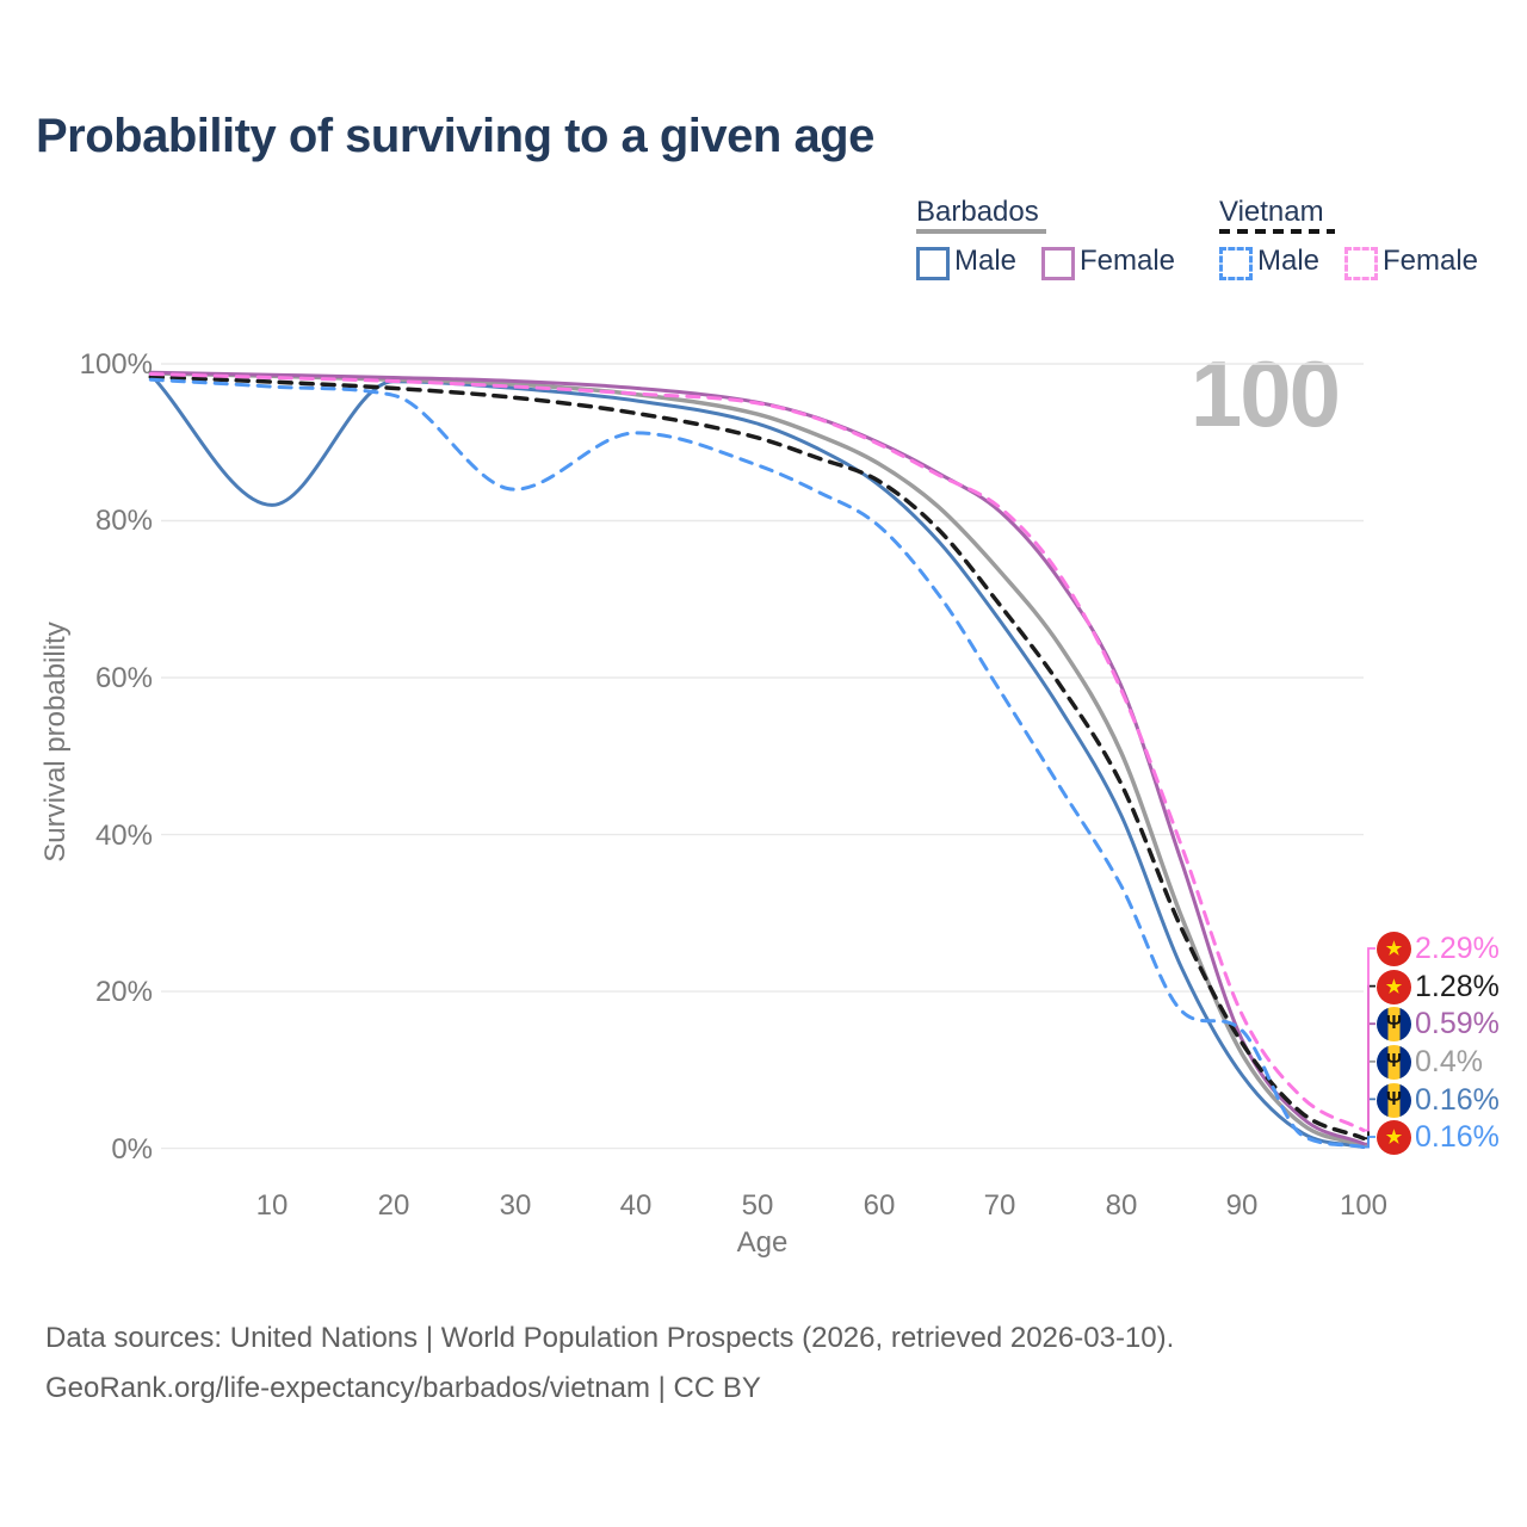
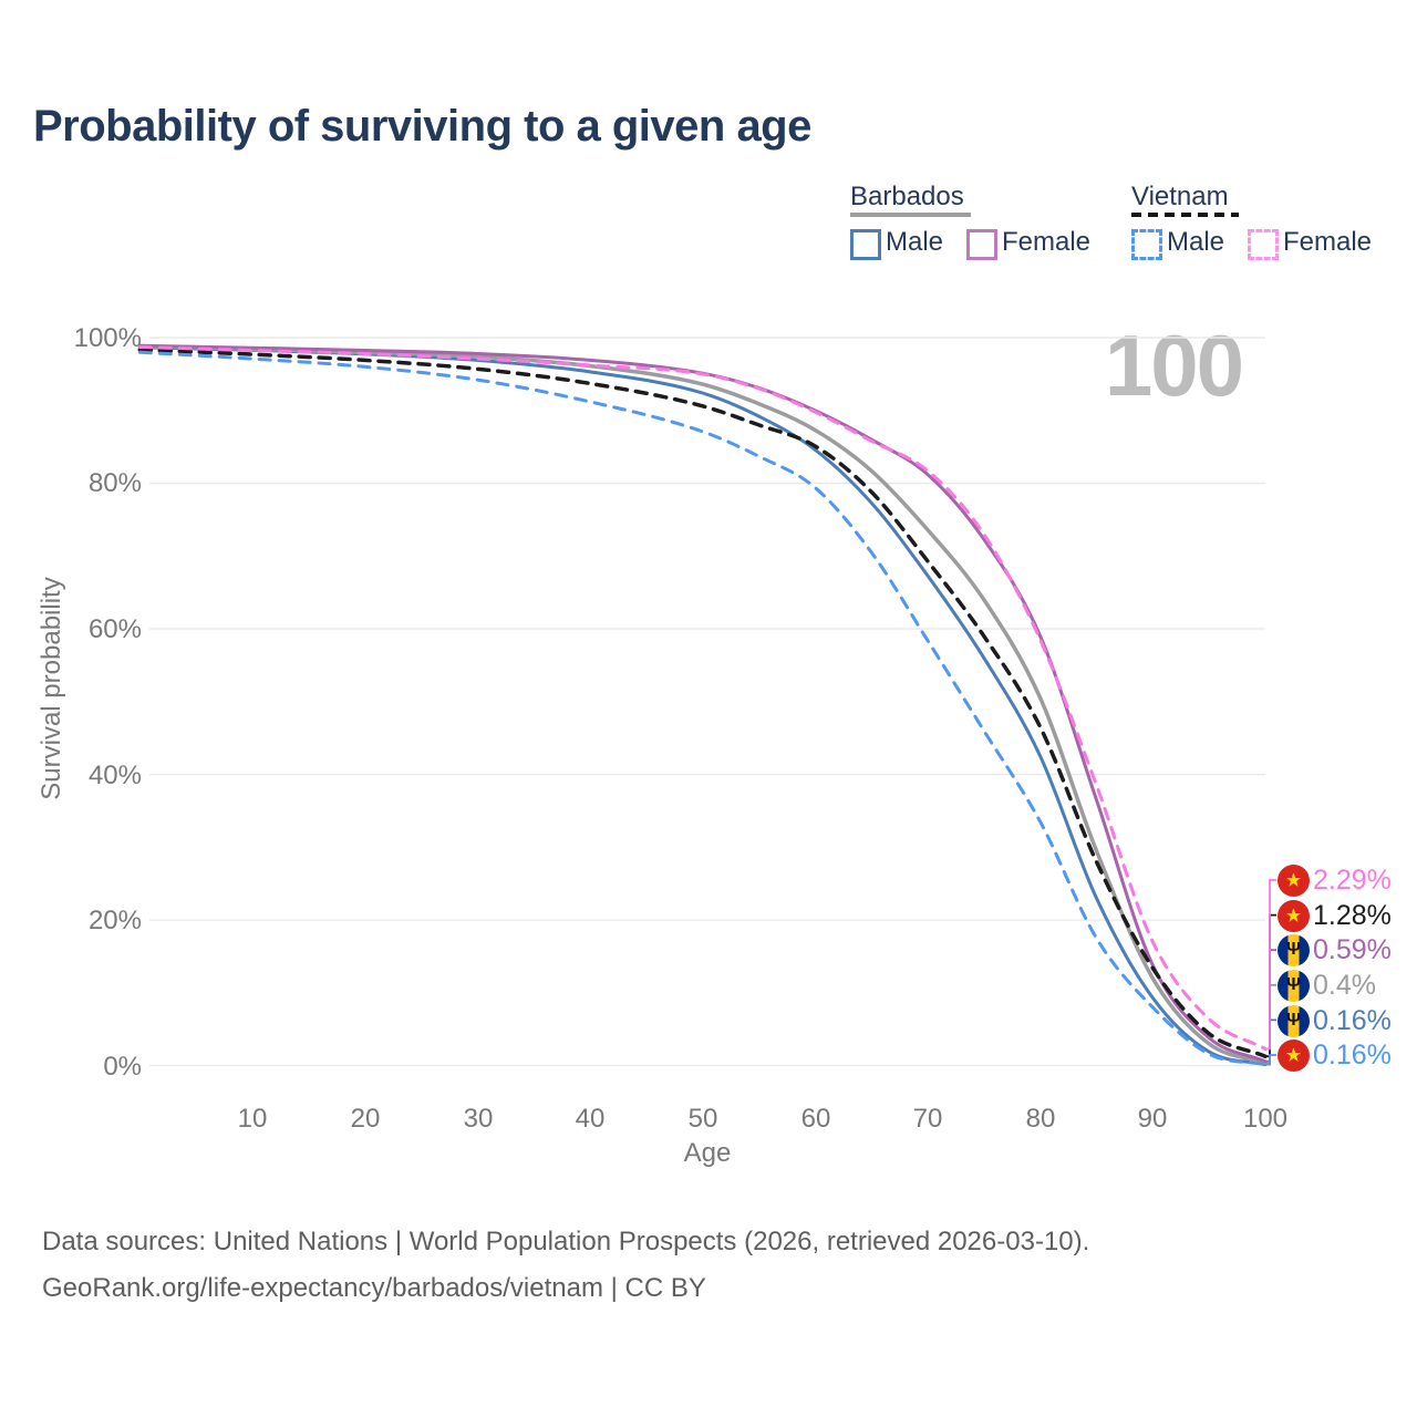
Barbados Male/10: 82% -> 98%
Vietnam Male/30: 84% -> 94%
Vietnam Male/90: 15% -> 8%
